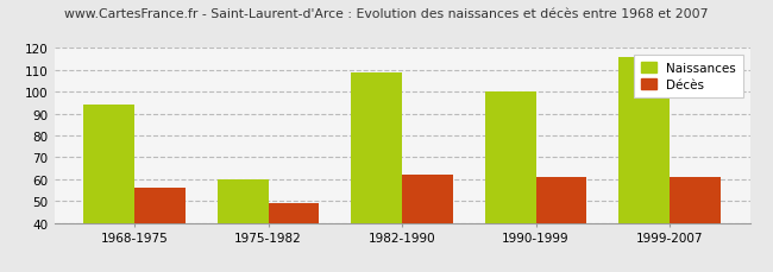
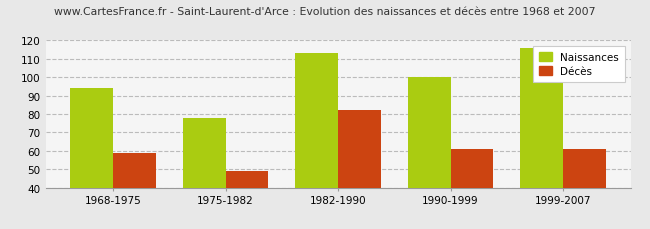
Décès/1968-1975: 56 -> 59
Naissances/1975-1982: 60 -> 78
Naissances/1982-1990: 109 -> 113
Décès/1982-1990: 62 -> 82
